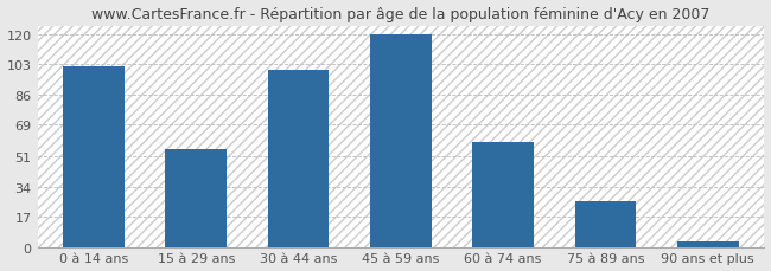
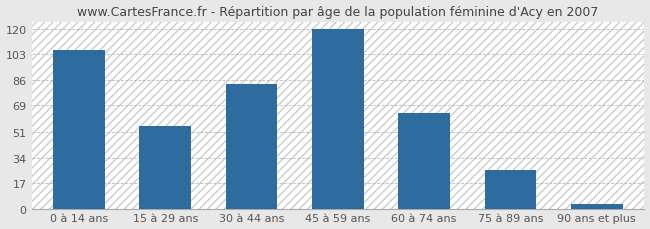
0 à 14 ans: 102 -> 106
30 à 44 ans: 100 -> 83
60 à 74 ans: 59 -> 64
